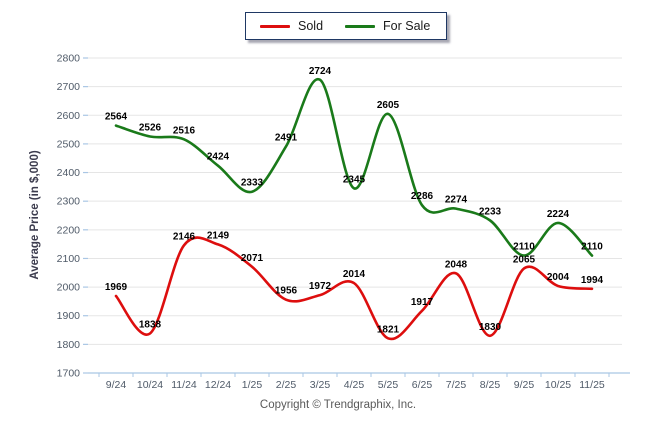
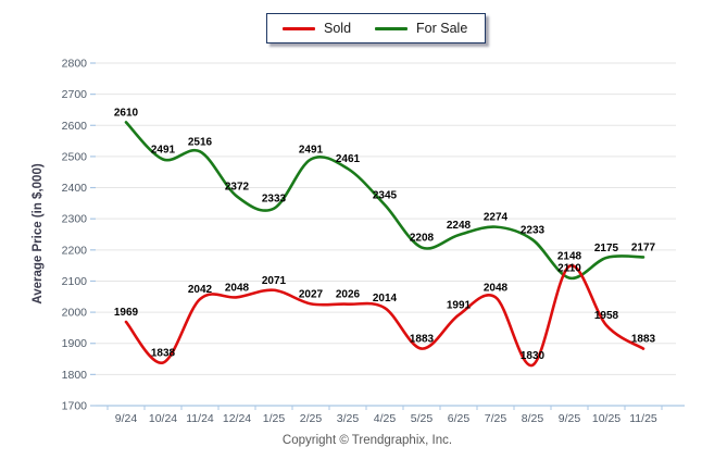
For Sale/9/24: 2564 -> 2610
For Sale/10/24: 2526 -> 2491
Sold/11/24: 2146 -> 2042
Sold/12/24: 2149 -> 2048
For Sale/12/24: 2424 -> 2372
Sold/2/25: 1956 -> 2027
Sold/3/25: 1972 -> 2026
For Sale/3/25: 2724 -> 2461
Sold/5/25: 1821 -> 1883
For Sale/5/25: 2605 -> 2208
Sold/6/25: 1917 -> 1991
For Sale/6/25: 2286 -> 2248
Sold/9/25: 2065 -> 2148
Sold/10/25: 2004 -> 1958
For Sale/10/25: 2224 -> 2175
Sold/11/25: 1994 -> 1883
For Sale/11/25: 2110 -> 2177
